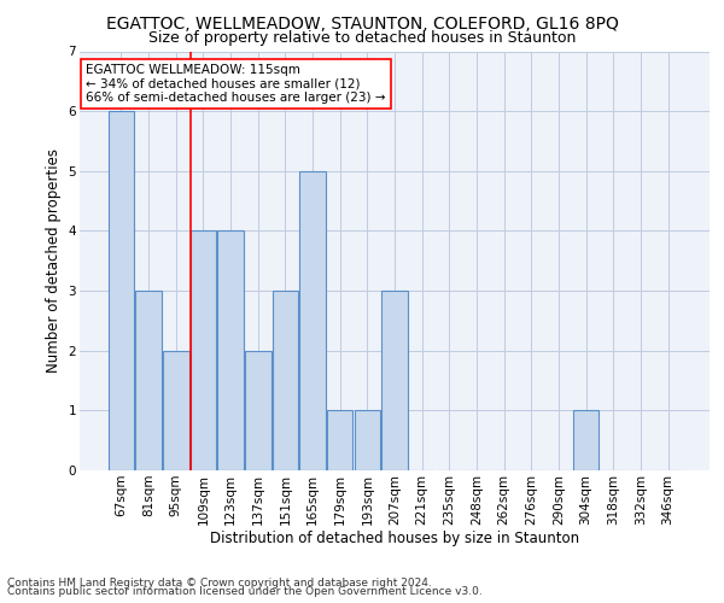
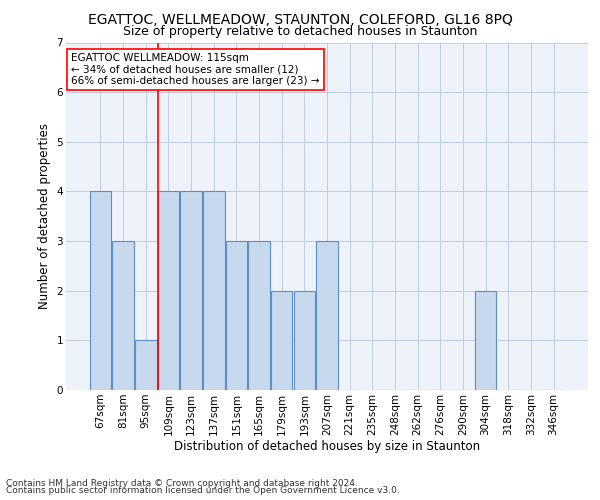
67sqm: 6 -> 4
95sqm: 2 -> 1
137sqm: 2 -> 4
165sqm: 5 -> 3
179sqm: 1 -> 2
193sqm: 1 -> 2
304sqm: 1 -> 2
